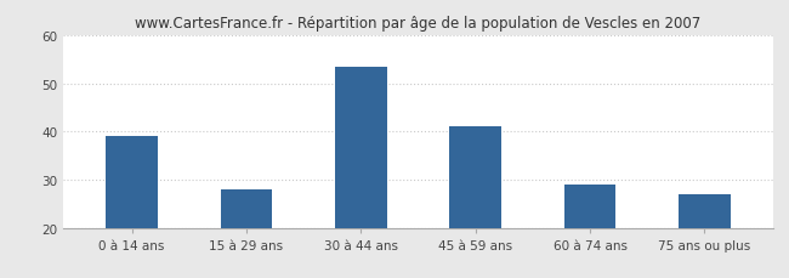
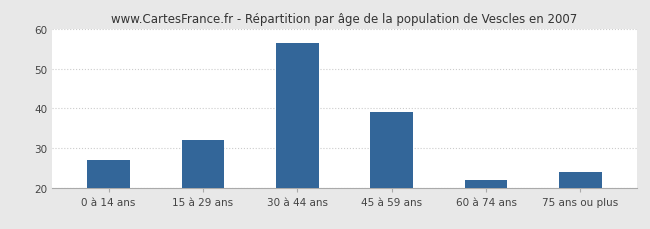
0 à 14 ans: 39.0 -> 27.0
15 à 29 ans: 28.0 -> 32.0
30 à 44 ans: 53.5 -> 56.5
45 à 59 ans: 41.0 -> 39.0
60 à 74 ans: 29.0 -> 22.0
75 ans ou plus: 27.0 -> 24.0
